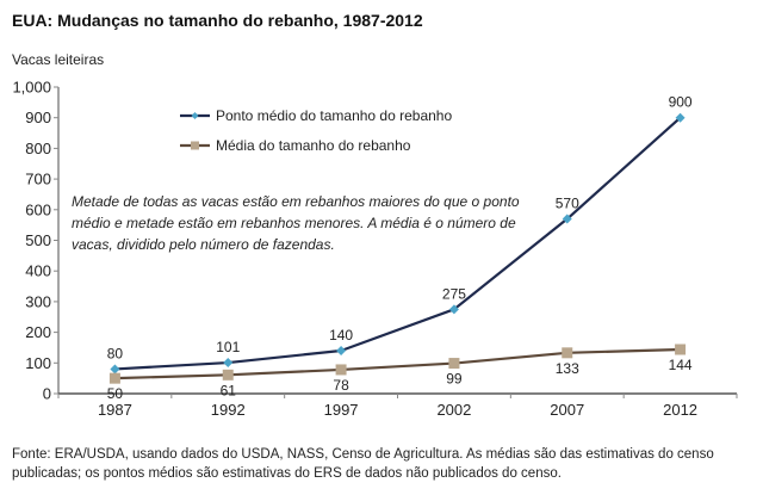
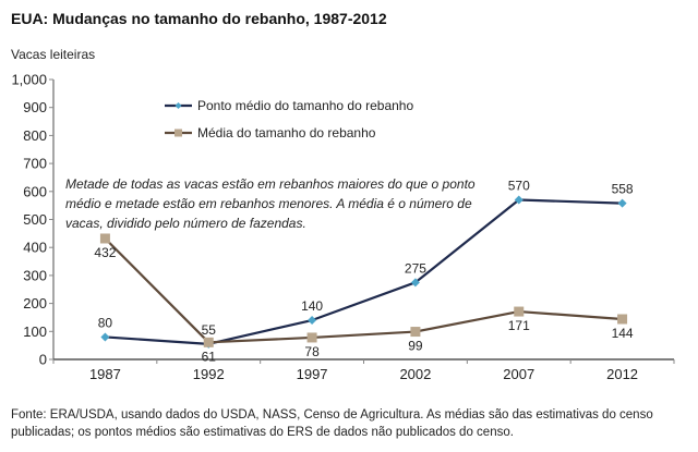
Média do tamanho do rebanho/1987: 50 -> 432
Ponto médio do tamanho do rebanho/1992: 101 -> 55
Média do tamanho do rebanho/2007: 133 -> 171
Ponto médio do tamanho do rebanho/2012: 900 -> 558
